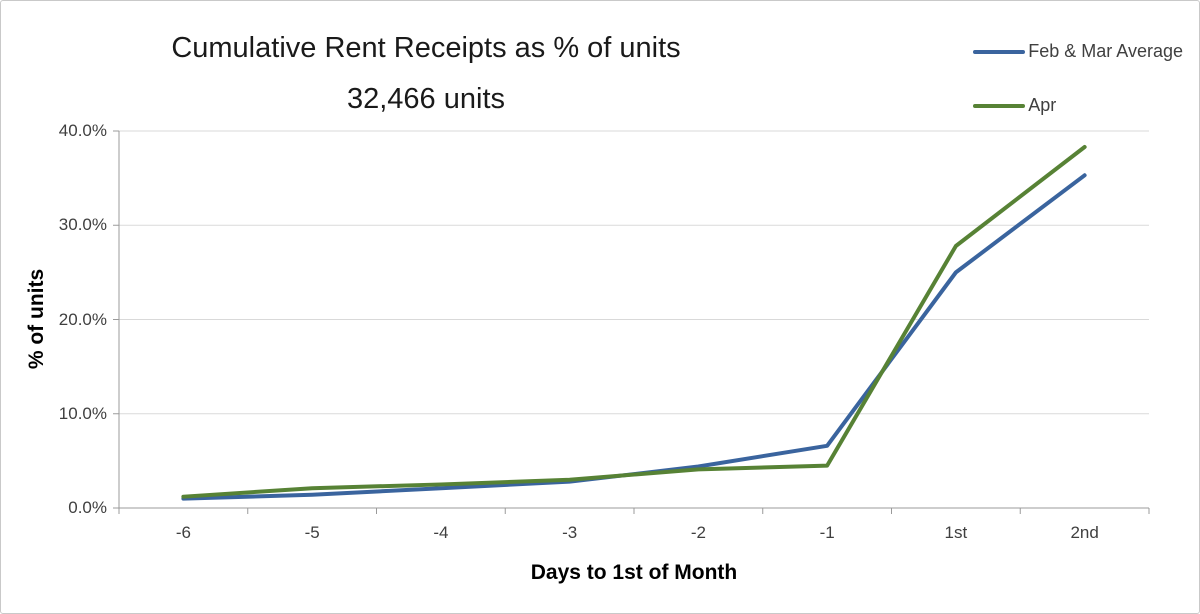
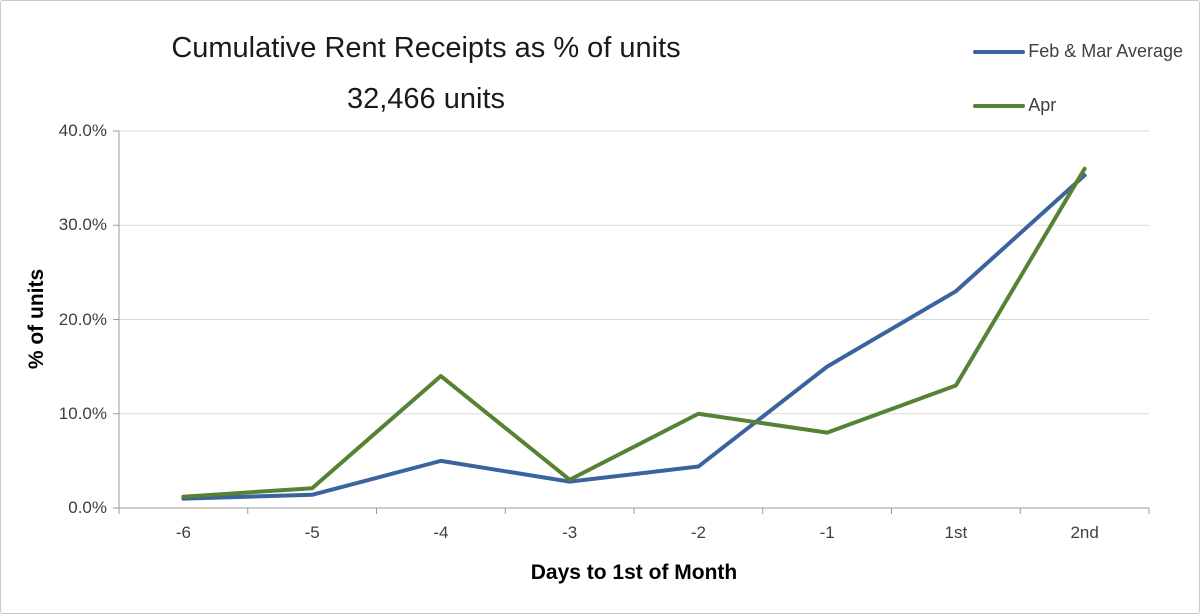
Feb & Mar Average/-4: 2% -> 5%
Apr/-4: 2% -> 14%
Apr/-2: 4% -> 10%
Feb & Mar Average/-1: 7% -> 15%
Apr/-1: 4% -> 8%
Feb & Mar Average/1st: 25% -> 23%
Apr/1st: 28% -> 13%
Apr/2nd: 38% -> 36%
